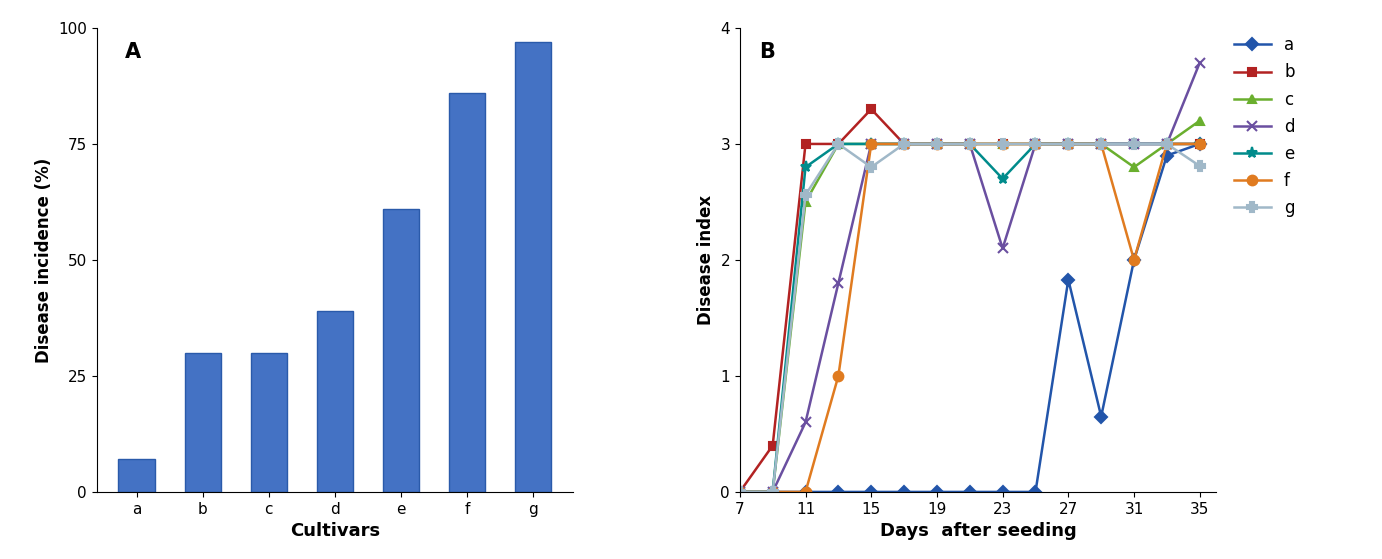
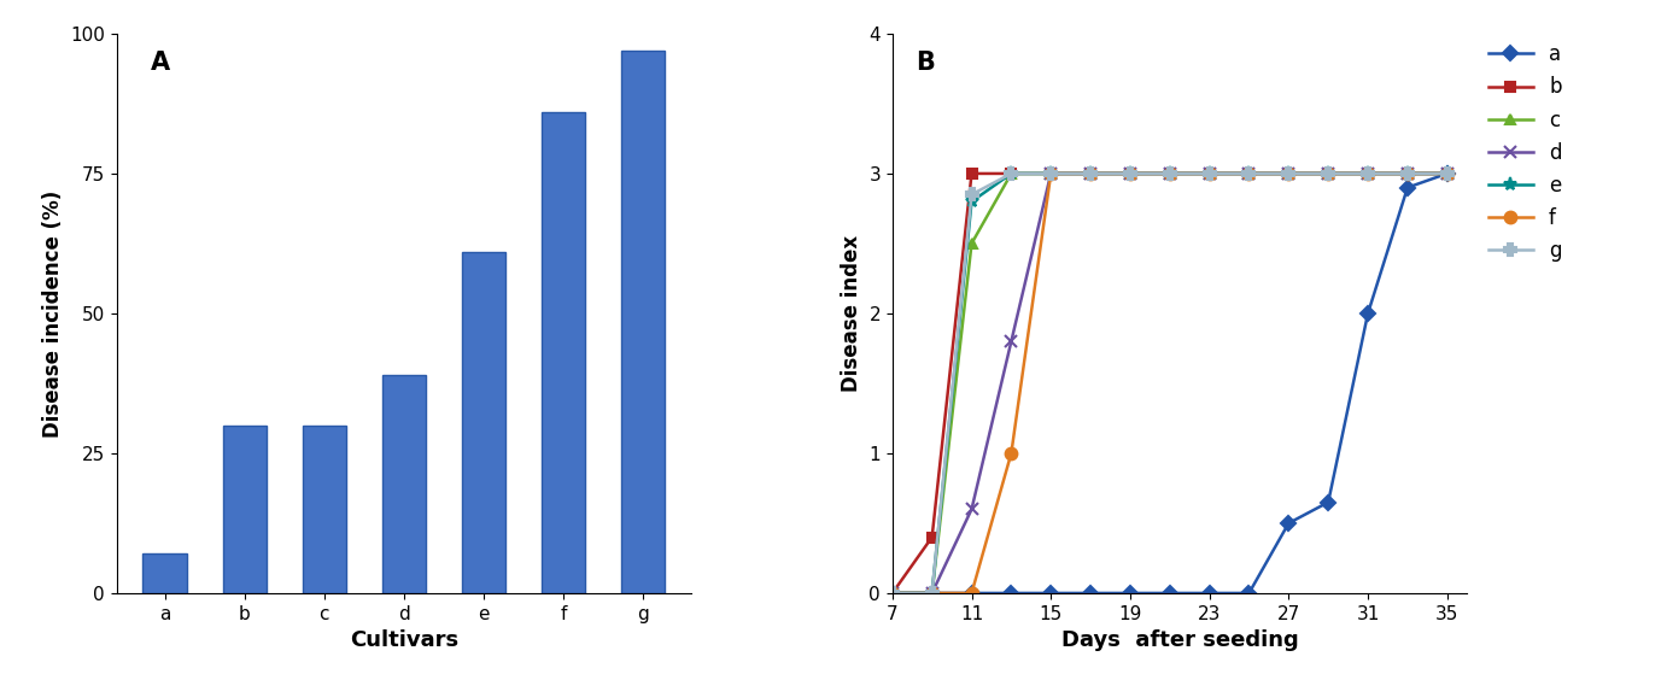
g/11: 2.56 -> 2.85
b/15: 3.3 -> 3.0
g/15: 2.80 -> 3.00
d/23: 2.1 -> 3.0
e/23: 2.7 -> 3.0
a/27: 1.83 -> 0.50
c/31: 2.8 -> 3.0
f/31: 2 -> 3
c/35: 3.2 -> 3.0
d/35: 3.7 -> 3.0
g/35: 2.81 -> 3.00
